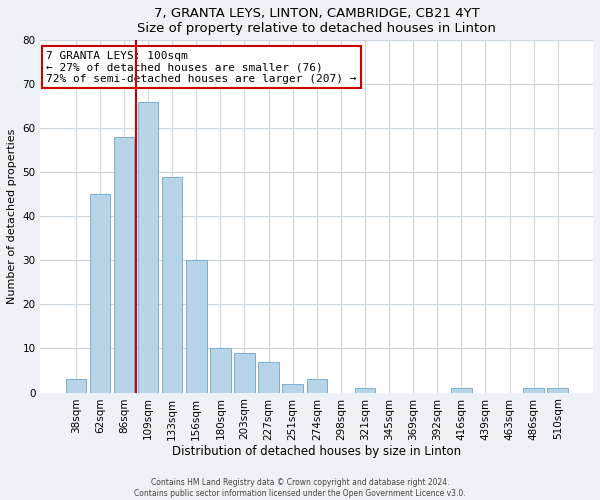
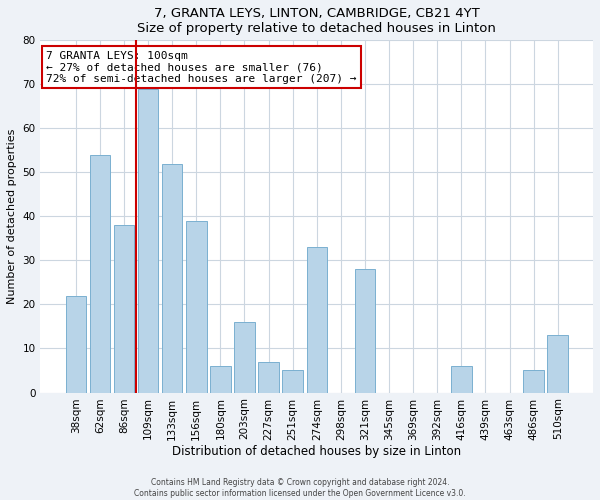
38sqm: 3 -> 22
62sqm: 45 -> 54
86sqm: 58 -> 38
109sqm: 66 -> 69
133sqm: 49 -> 52
156sqm: 30 -> 39
180sqm: 10 -> 6
203sqm: 9 -> 16
251sqm: 2 -> 5
274sqm: 3 -> 33
321sqm: 1 -> 28
416sqm: 1 -> 6
486sqm: 1 -> 5
510sqm: 1 -> 13
